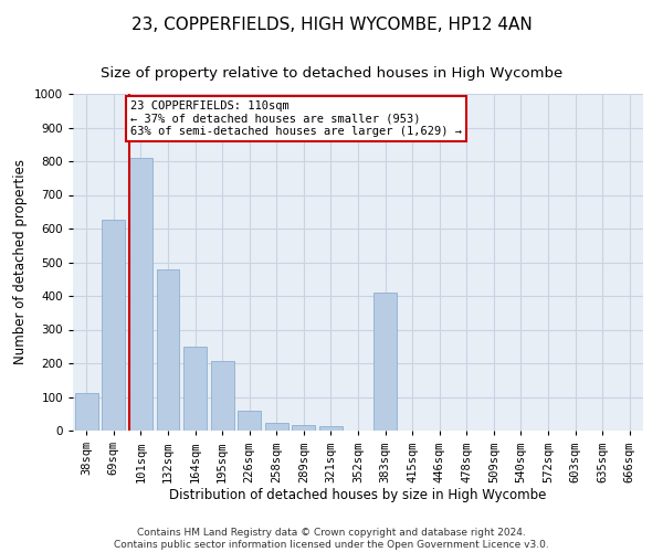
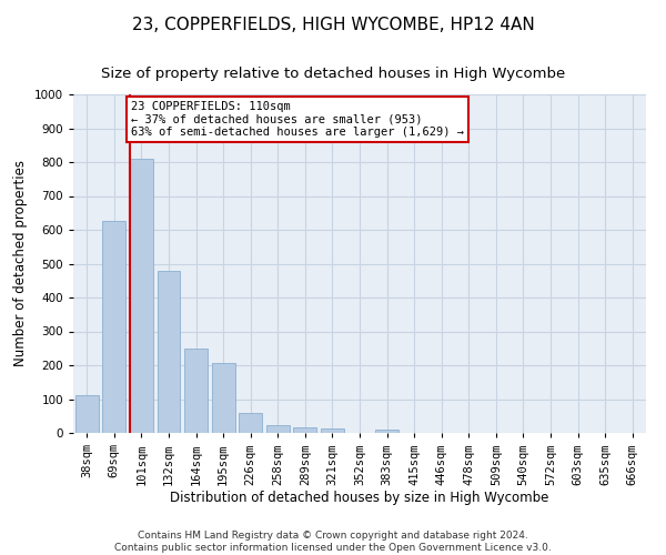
383sqm: 410 -> 10
